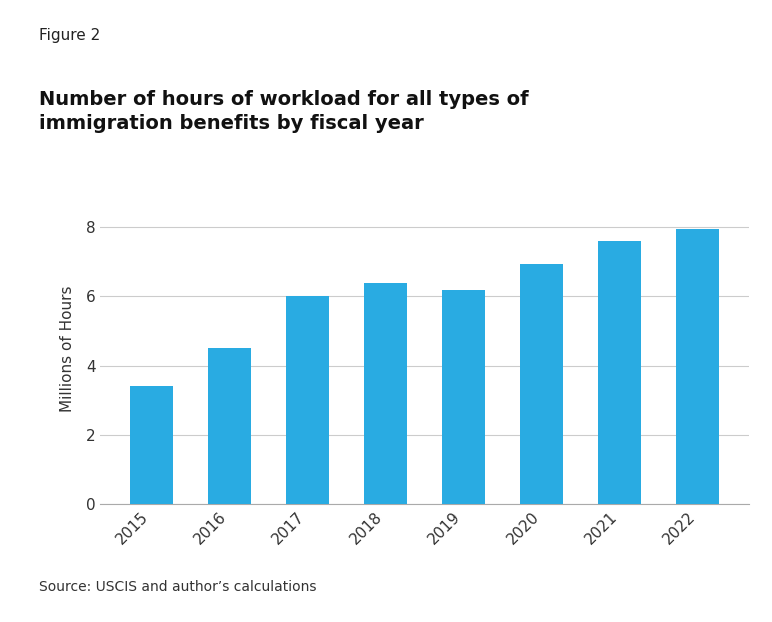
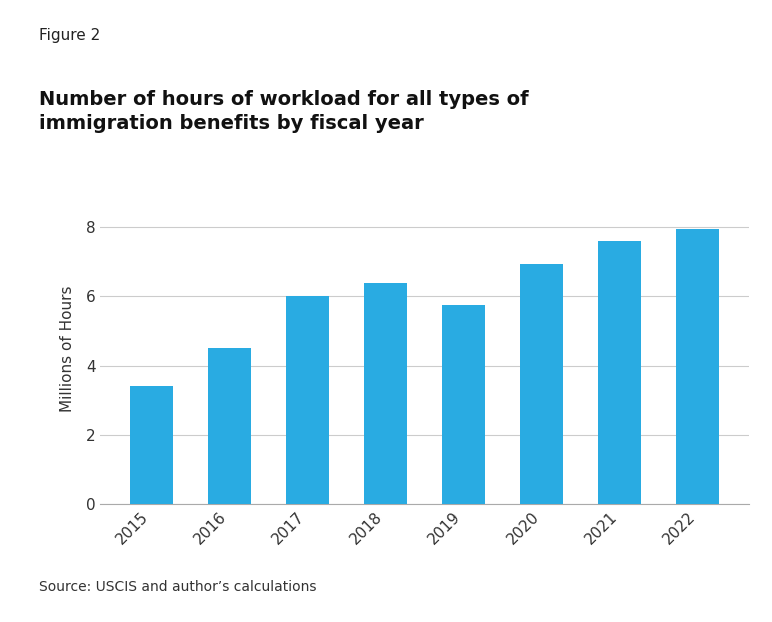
2019: 6.20 -> 5.75
